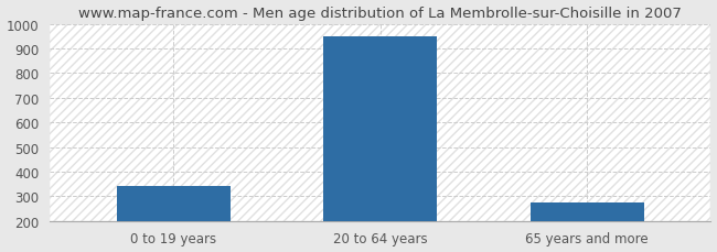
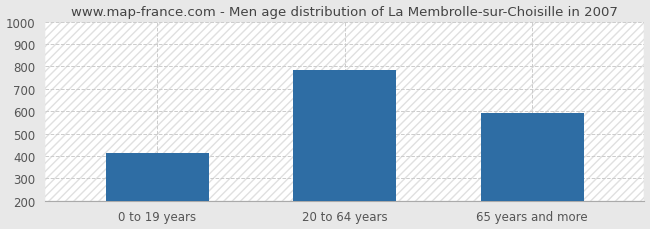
0 to 19 years: 340 -> 415
20 to 64 years: 950 -> 785
65 years and more: 275 -> 590
